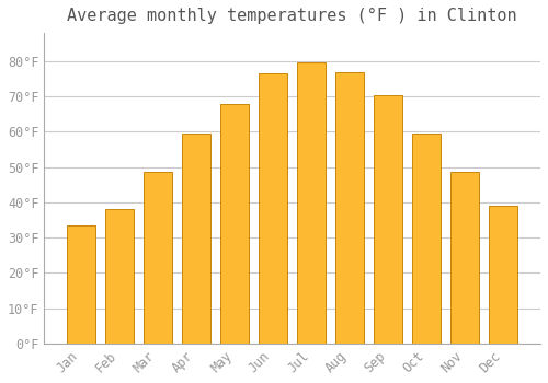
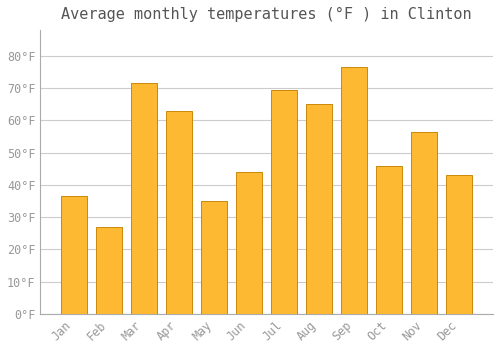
Jan: 33.5°F -> 36.5°F
Feb: 38.0°F -> 27.0°F
Mar: 48.5°F -> 71.5°F
Apr: 59.5°F -> 63.0°F
May: 68.0°F -> 35.0°F
Jun: 76.5°F -> 44.0°F
Jul: 79.5°F -> 69.5°F
Aug: 77.0°F -> 65.0°F
Sep: 70.5°F -> 76.5°F
Oct: 59.5°F -> 46.0°F
Nov: 48.5°F -> 56.5°F
Dec: 39.0°F -> 43.0°F
